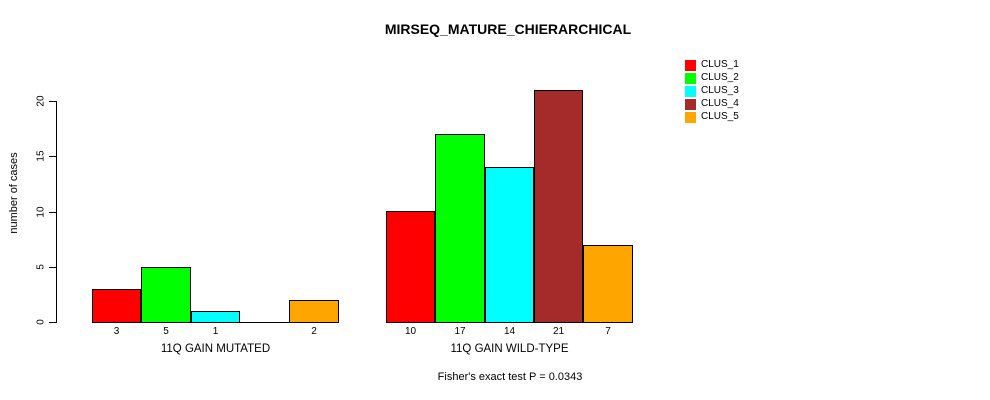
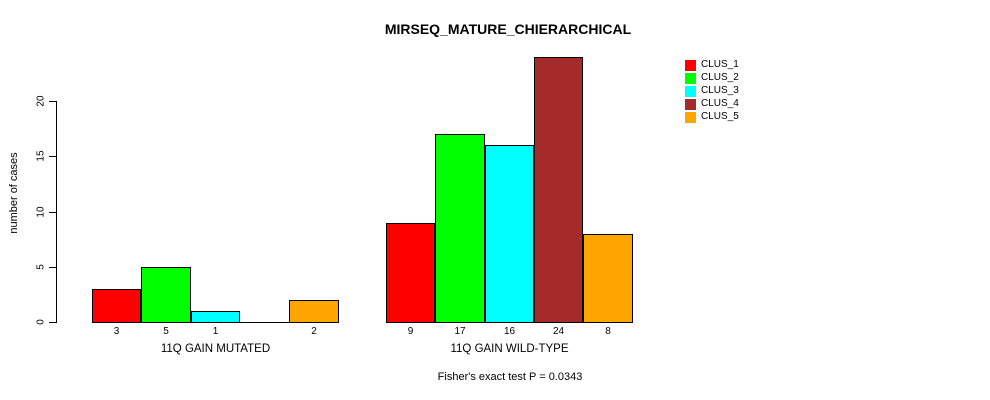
CLUS_1/11Q GAIN WILD-TYPE: 10 -> 9
CLUS_3/11Q GAIN WILD-TYPE: 14 -> 16
CLUS_4/11Q GAIN WILD-TYPE: 21 -> 24
CLUS_5/11Q GAIN WILD-TYPE: 7 -> 8
